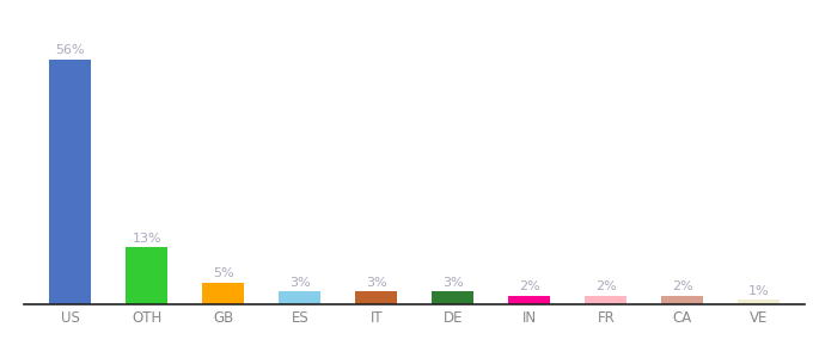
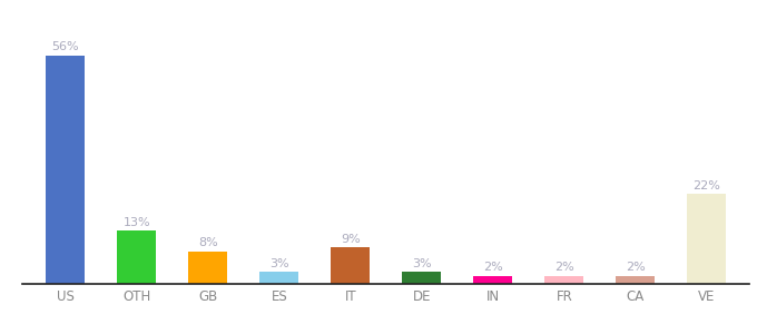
GB: 5% -> 8%
IT: 3% -> 9%
VE: 1% -> 22%
